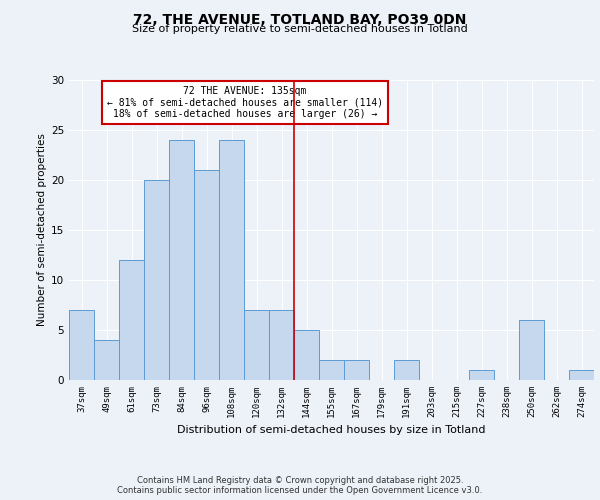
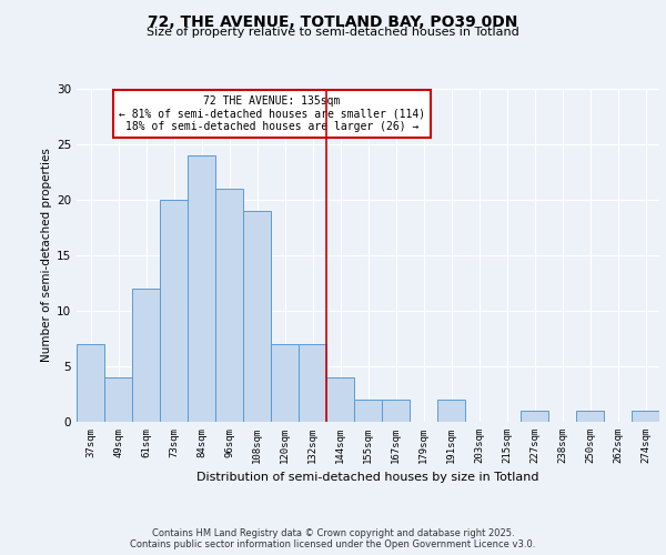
108sqm: 24 -> 19
144sqm: 5 -> 4
250sqm: 6 -> 1
